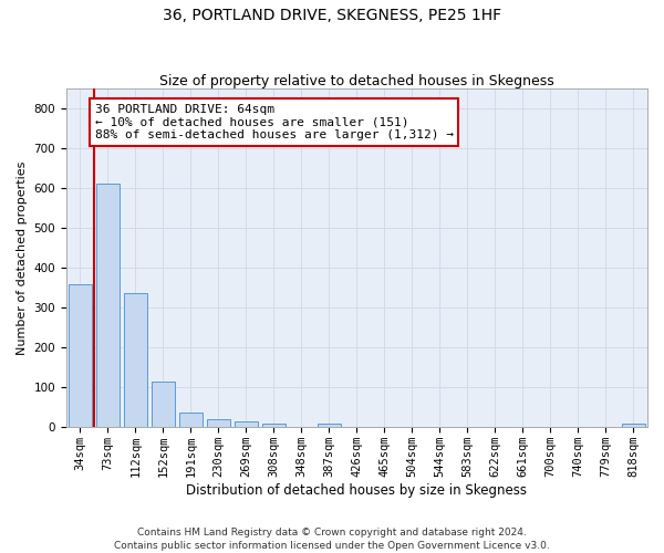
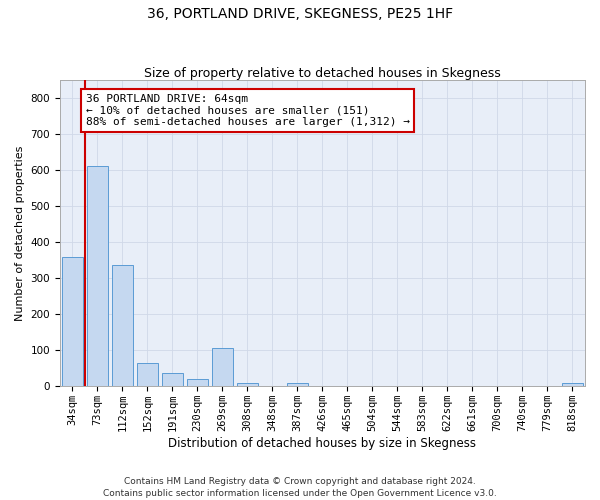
152sqm: 114 -> 65
269sqm: 15 -> 105
